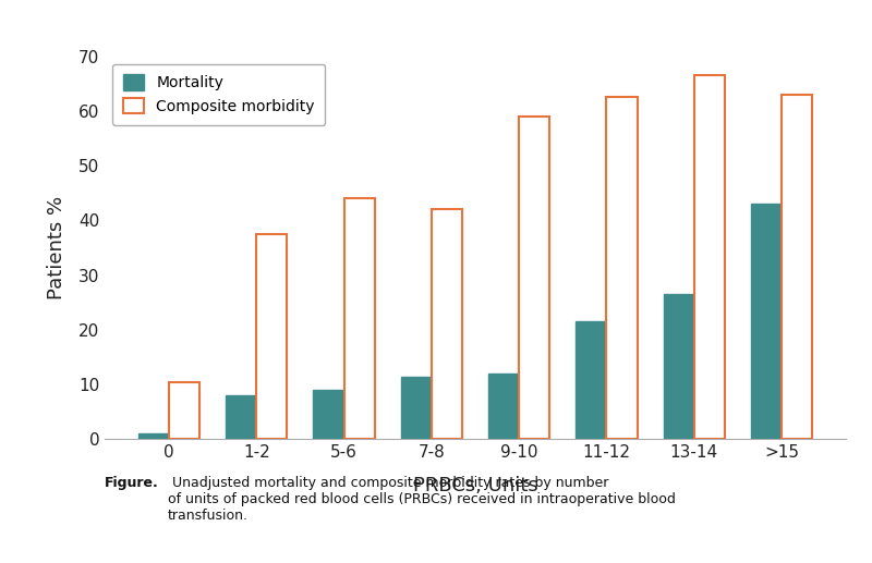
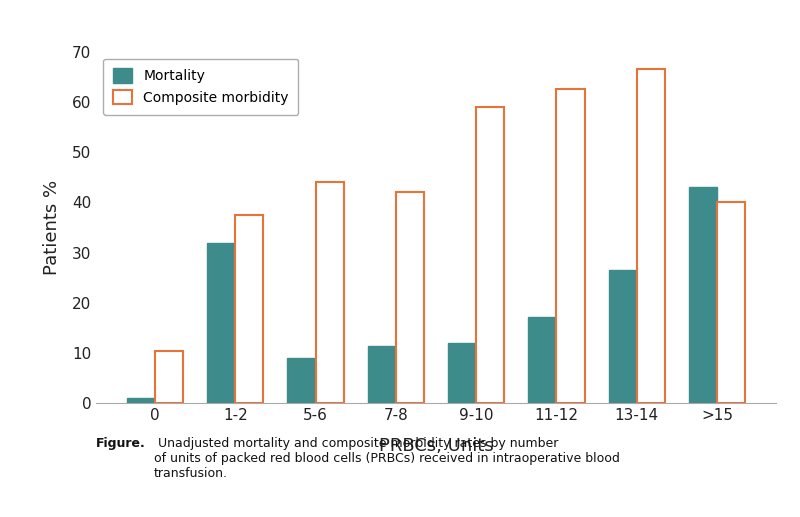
Mortality/1-2: 8.0 -> 32.0
Mortality/11-12: 21.5 -> 17.2
Composite morbidity/>15: 63.0 -> 40.0
